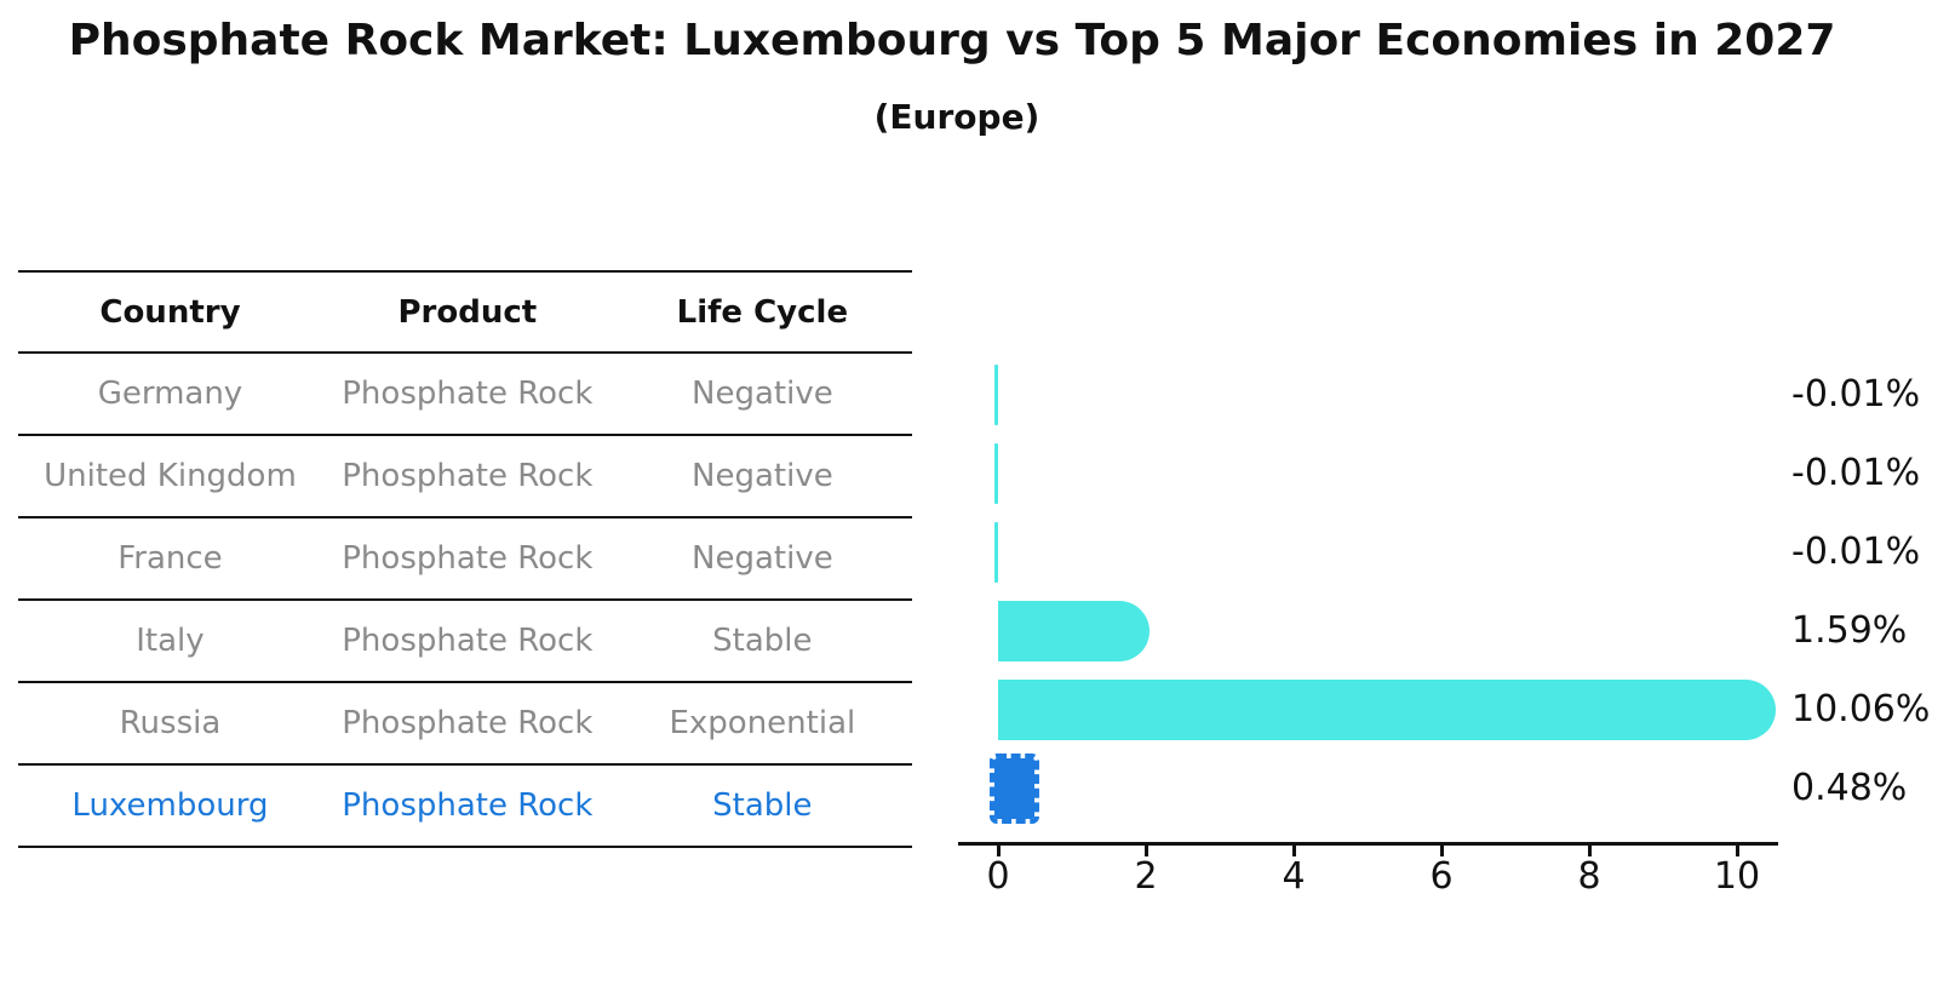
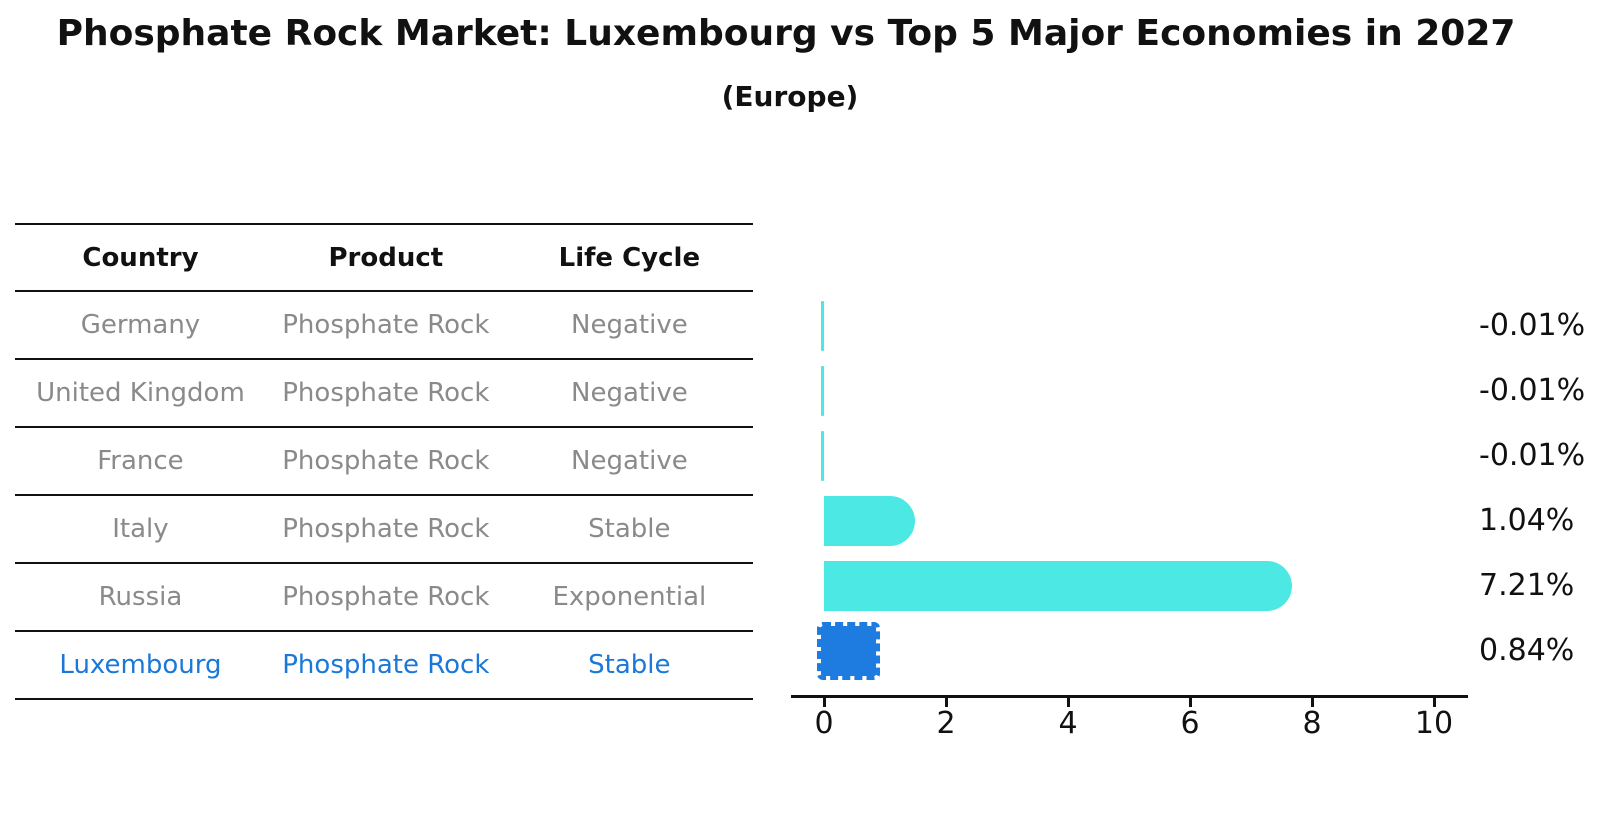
Italy: 1.59% -> 1.04%
Russia: 10.06% -> 7.21%
Luxembourg: 0.48% -> 0.84%
